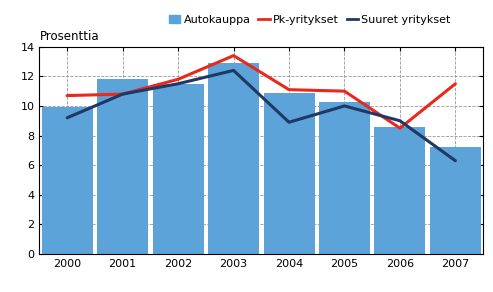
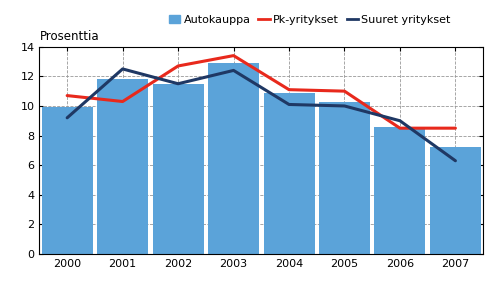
Pk-yritykset/2001: 10.8 -> 10.3
Suuret yritykset/2001: 10.8 -> 12.5
Pk-yritykset/2002: 11.8 -> 12.7
Suuret yritykset/2004: 8.9 -> 10.1
Pk-yritykset/2007: 11.5 -> 8.5
